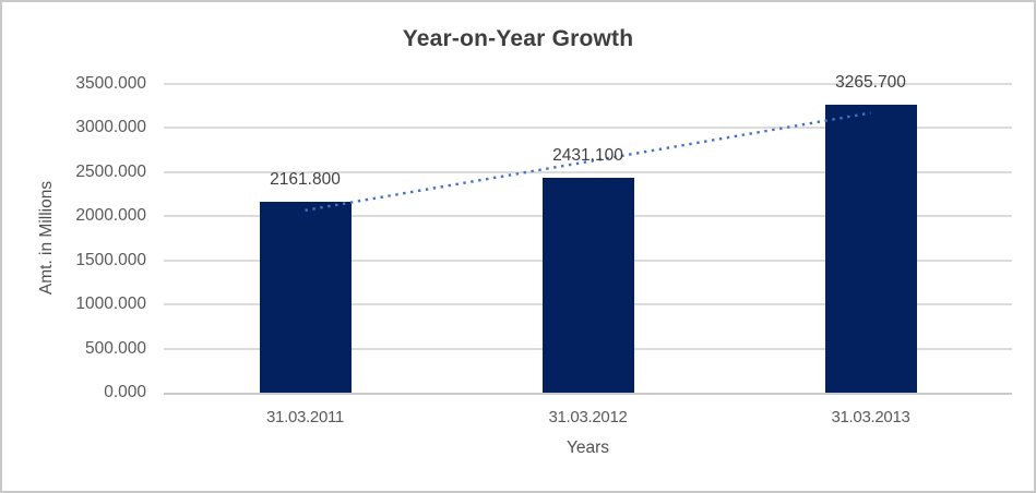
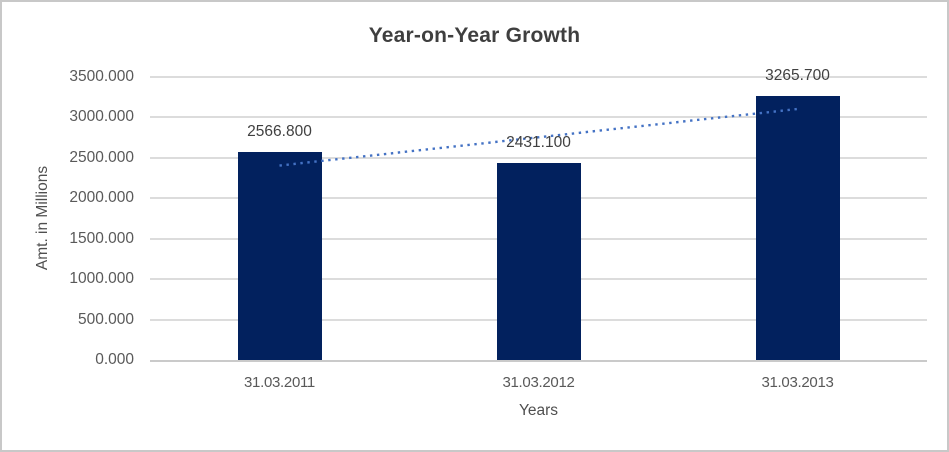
31.03.2011: 2161.800 -> 2566.800
